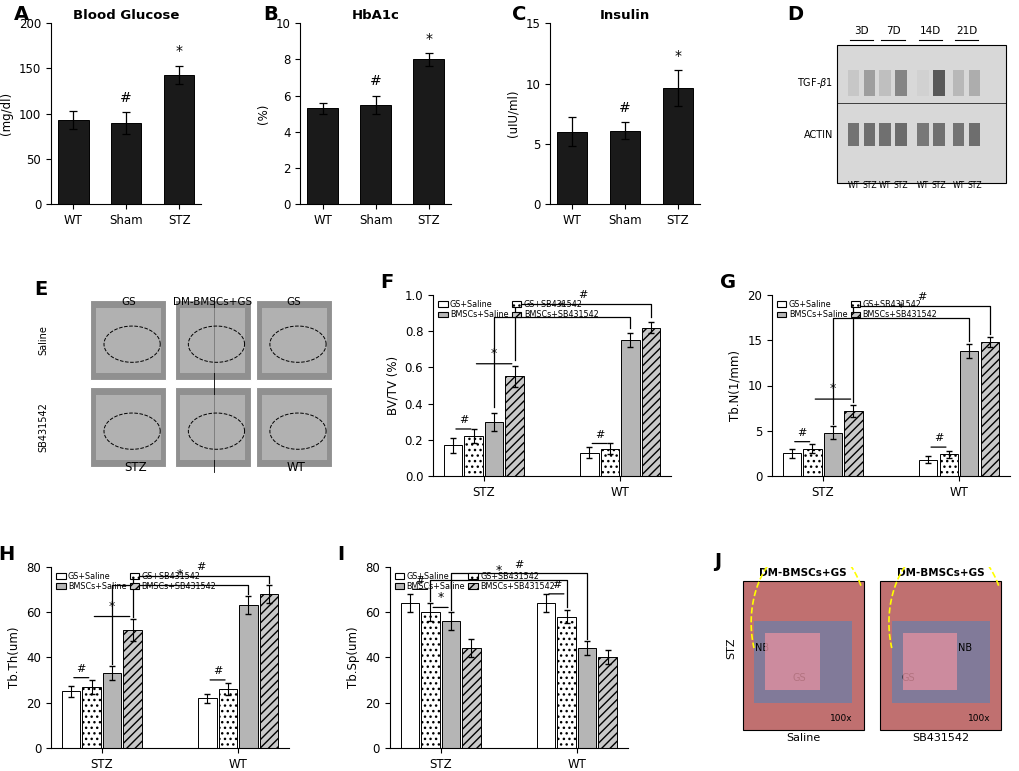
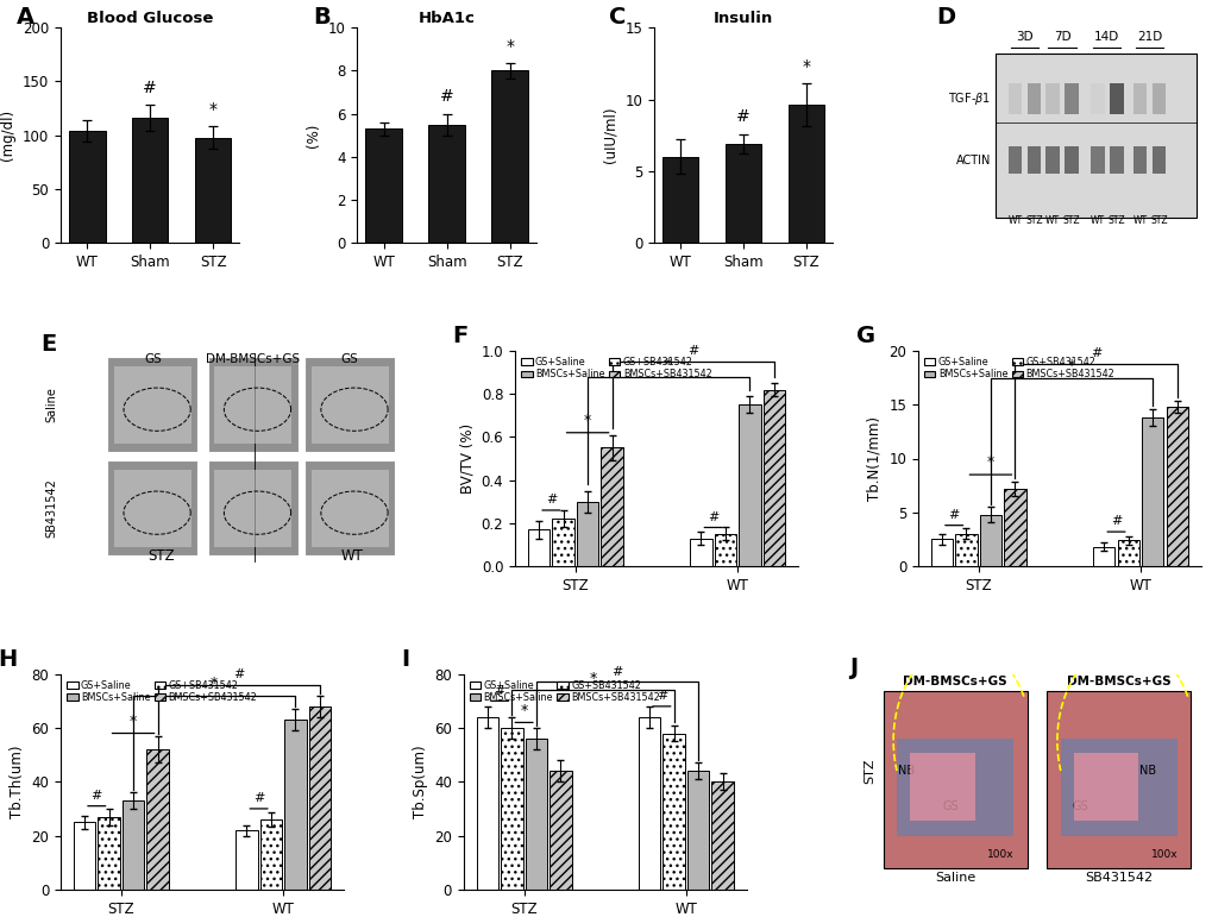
Blood Glucose/WT: 93 -> 104
Blood Glucose/Sham: 90 -> 116
Blood Glucose/STZ: 143 -> 98
Insulin/Sham: 6.1 -> 6.9
